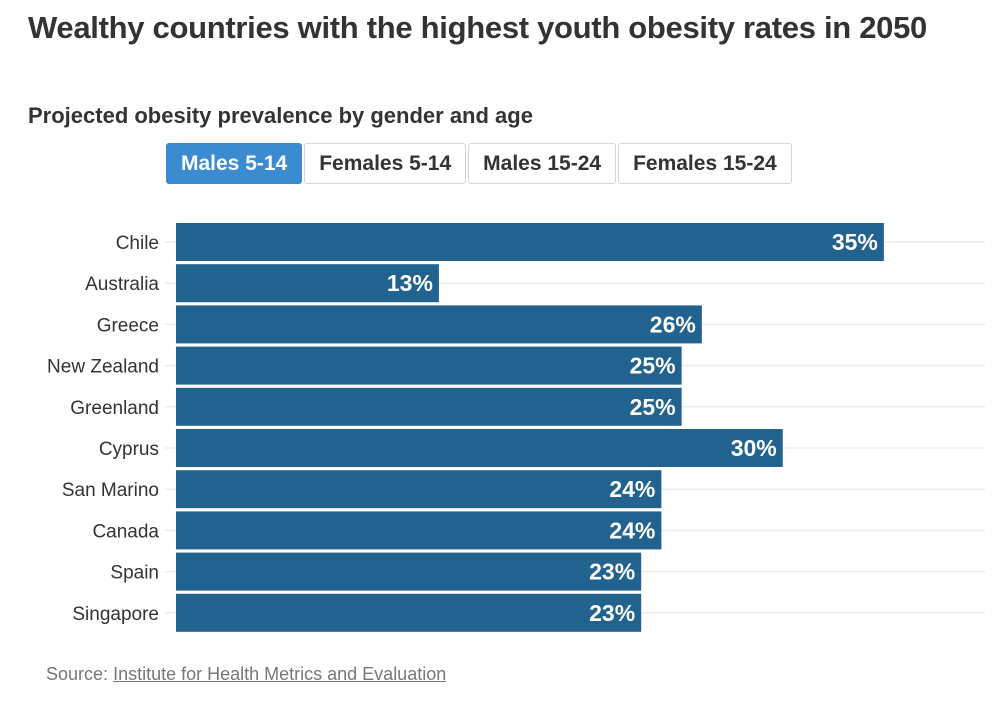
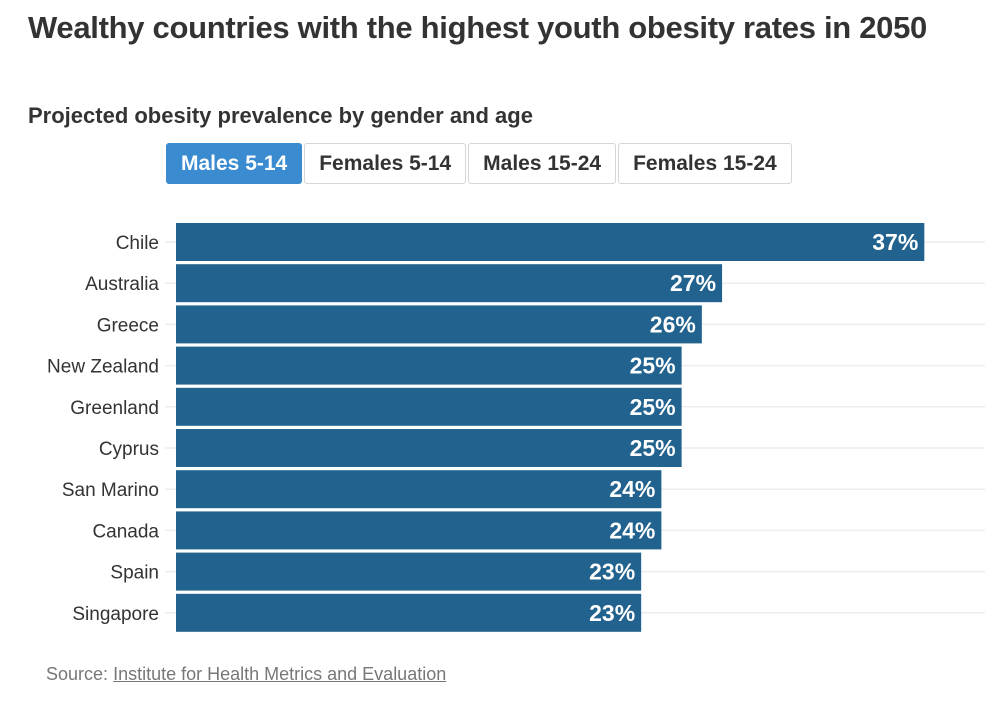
Chile: 35% -> 37%
Australia: 13% -> 27%
Cyprus: 30% -> 25%
